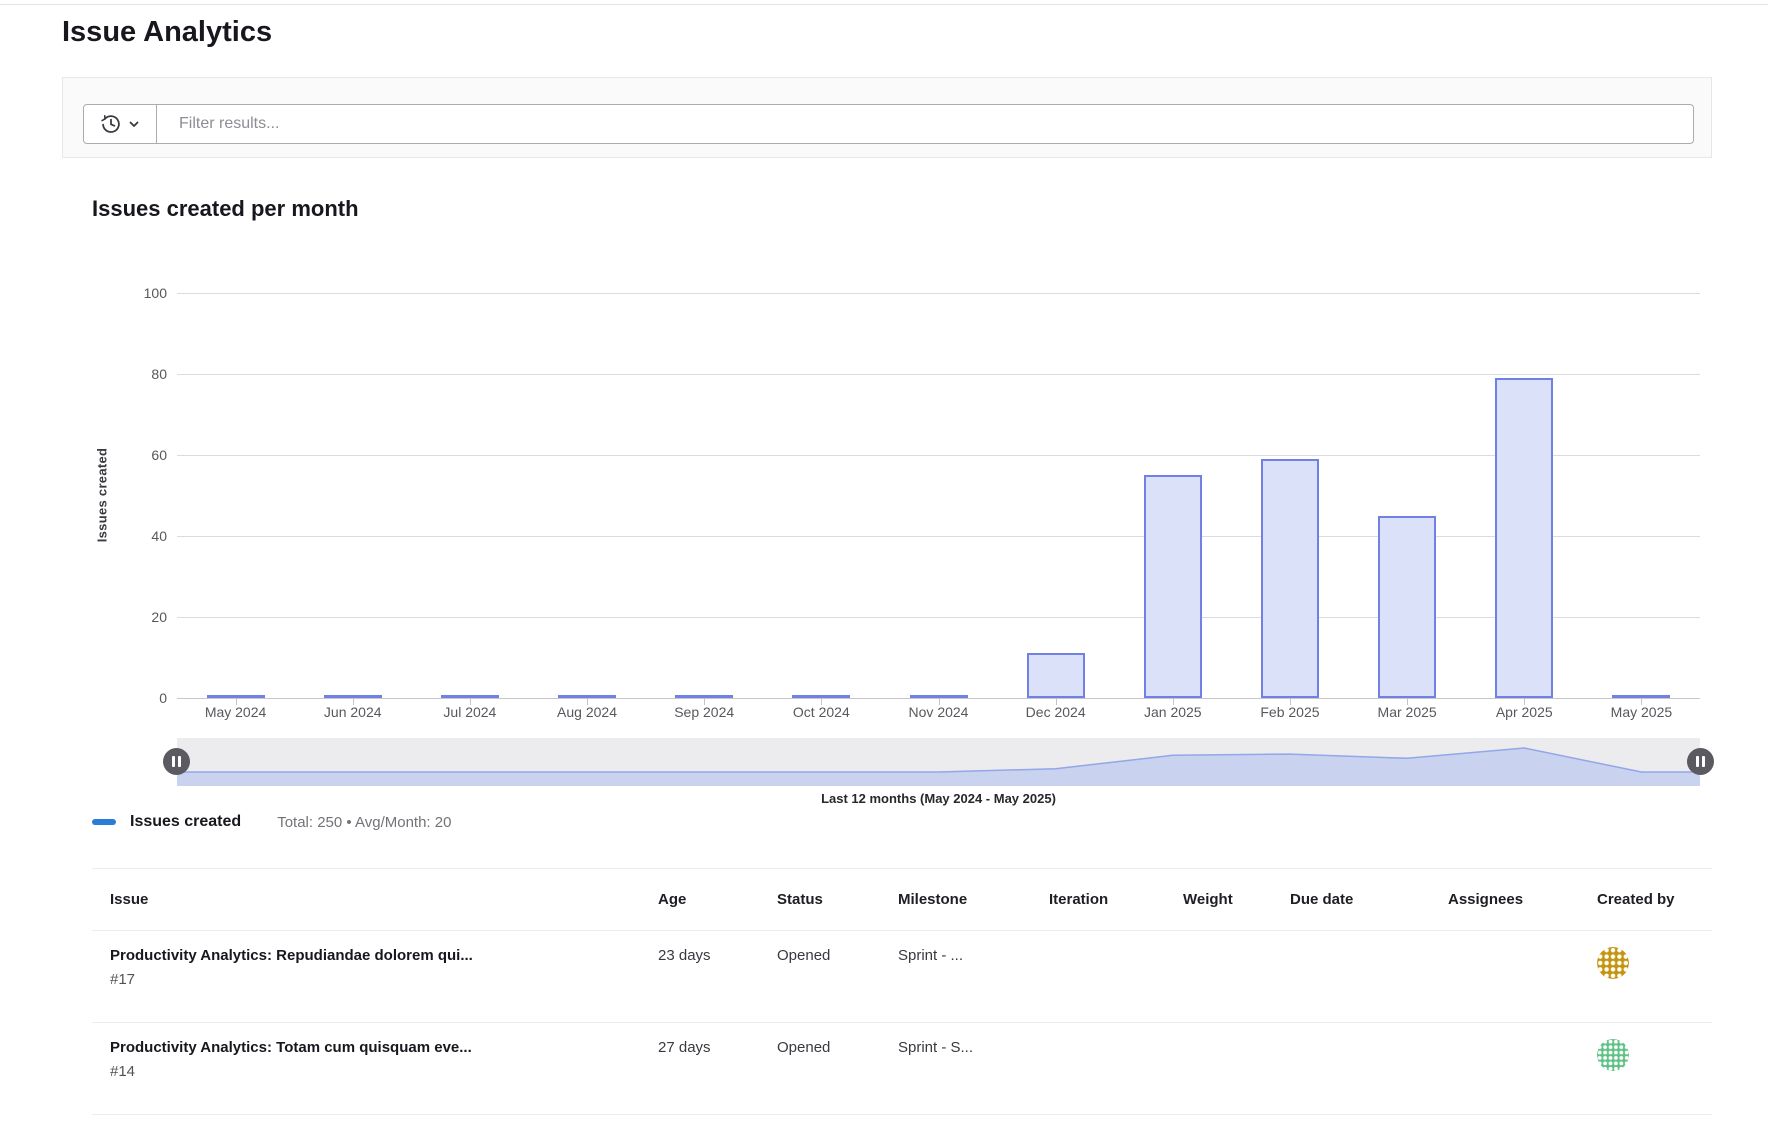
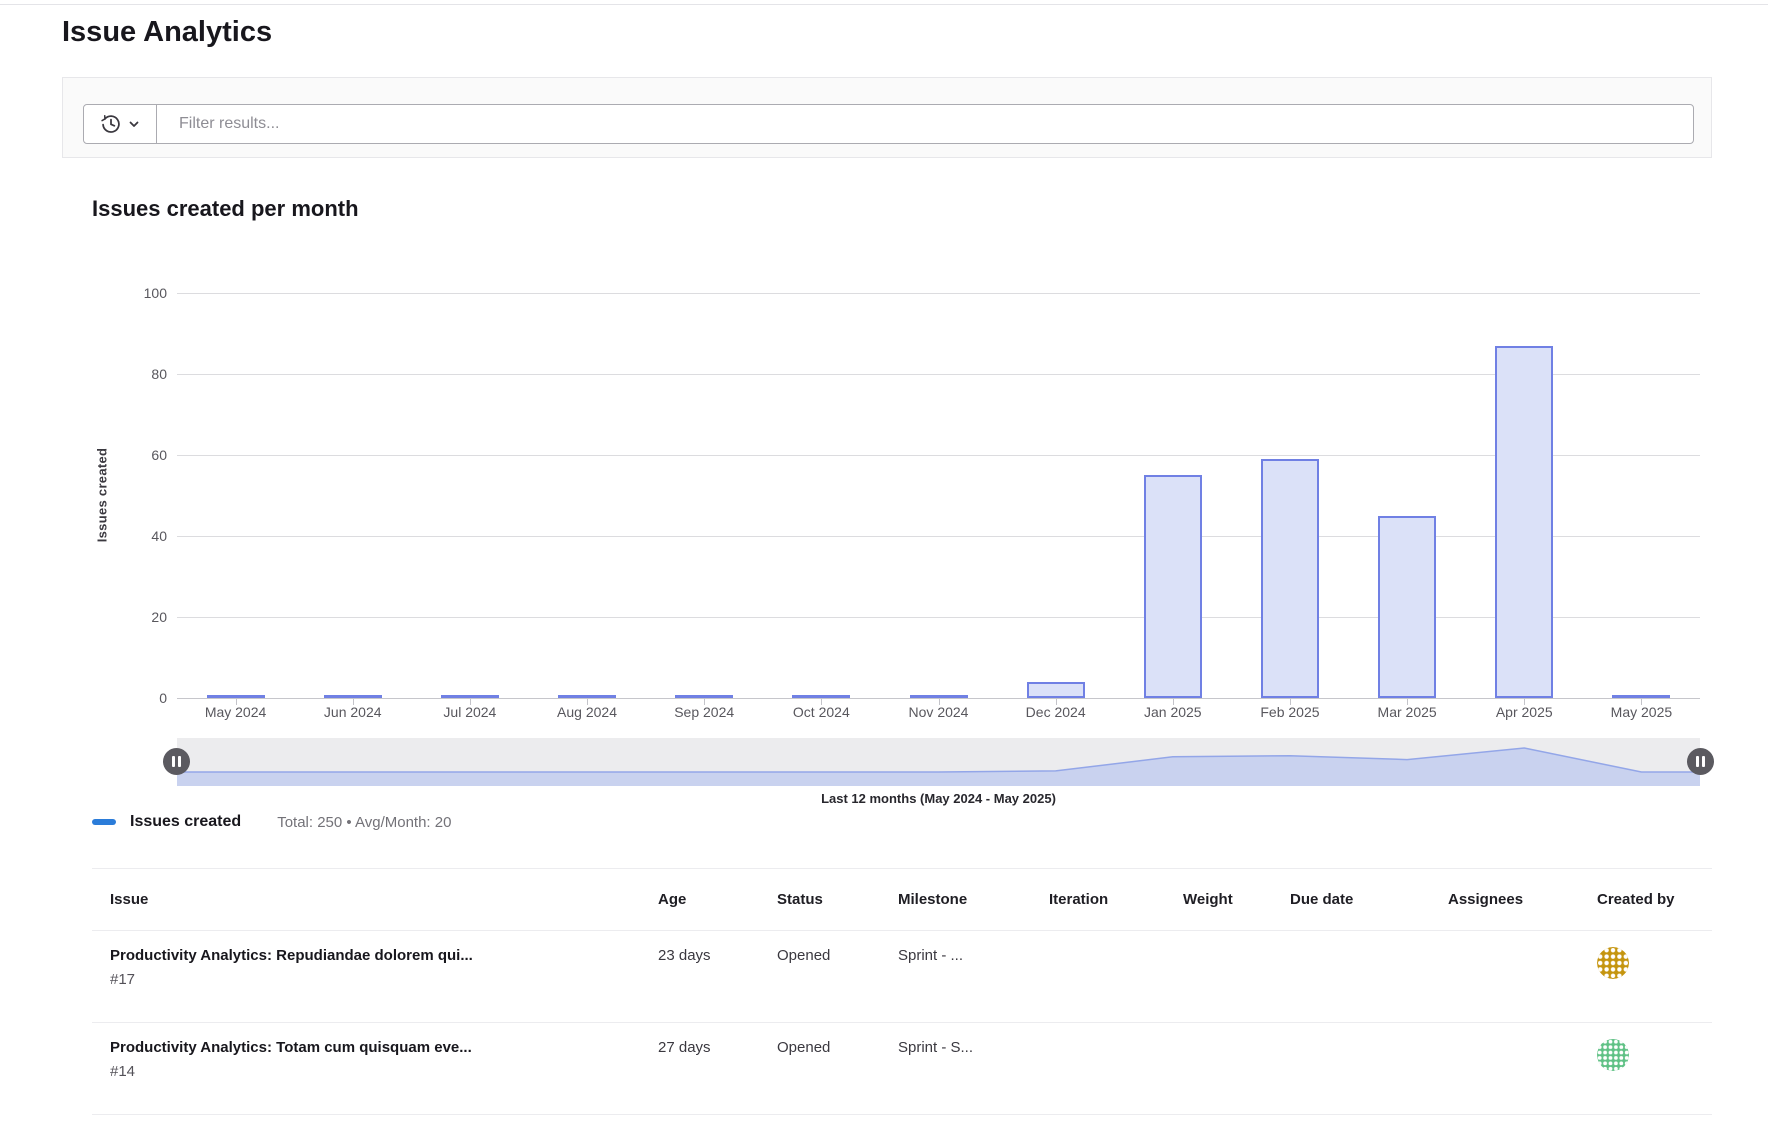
Dec 2024: 11 -> 4
Apr 2025: 79 -> 87
